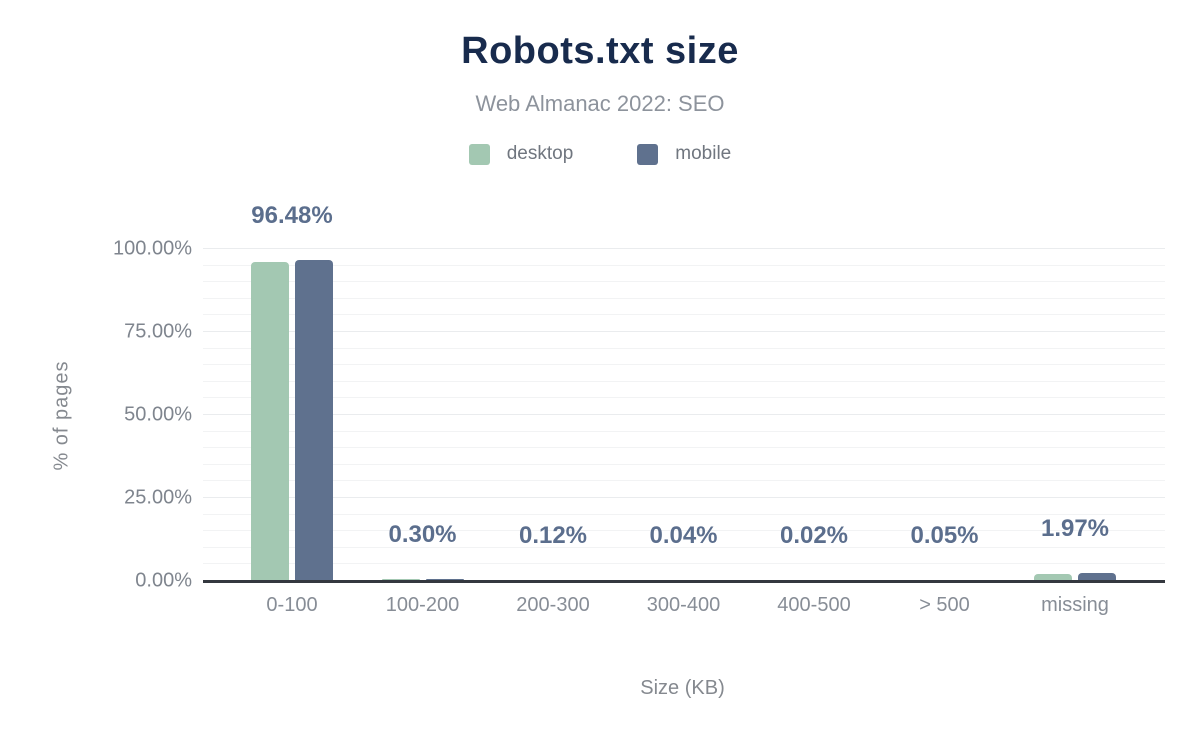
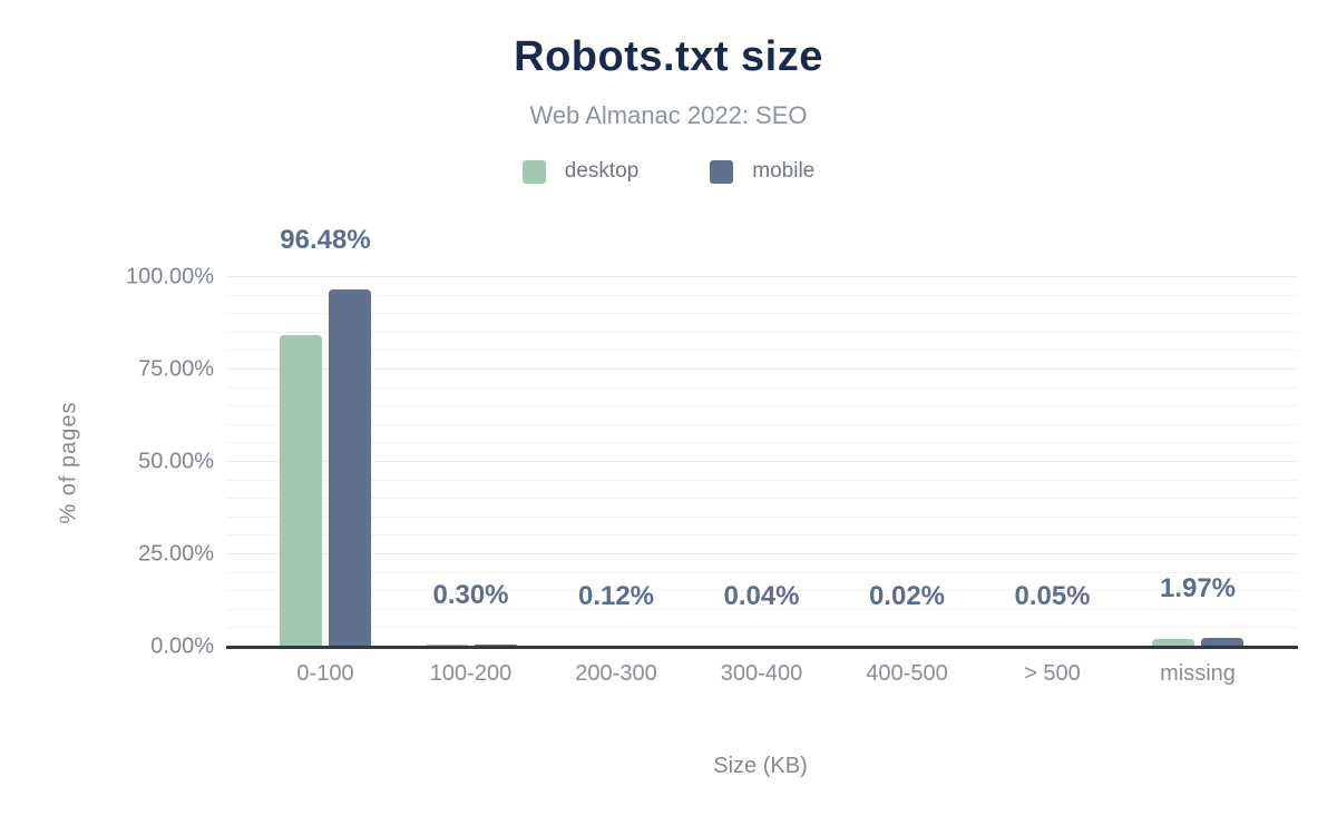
desktop/0-100: 96% -> 84%
